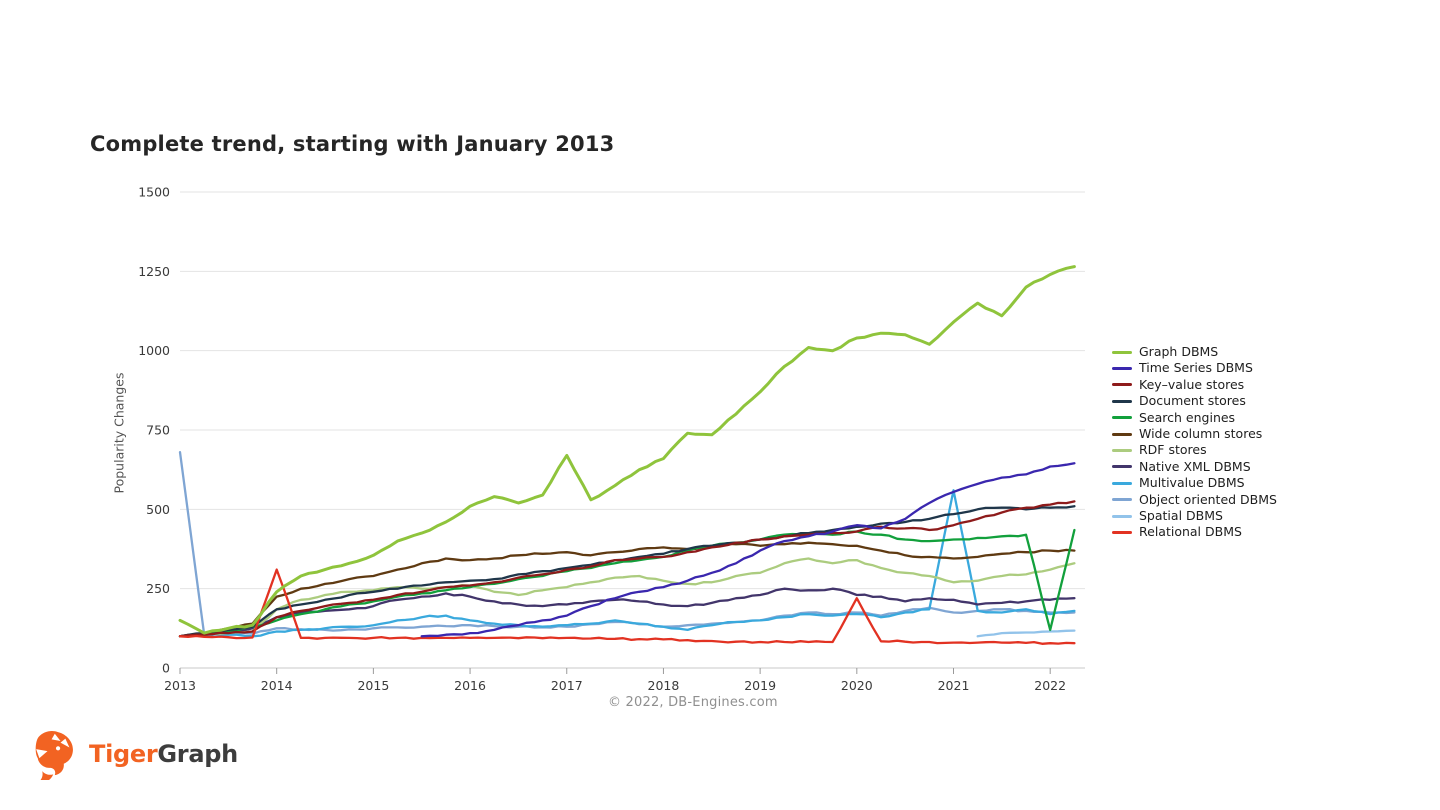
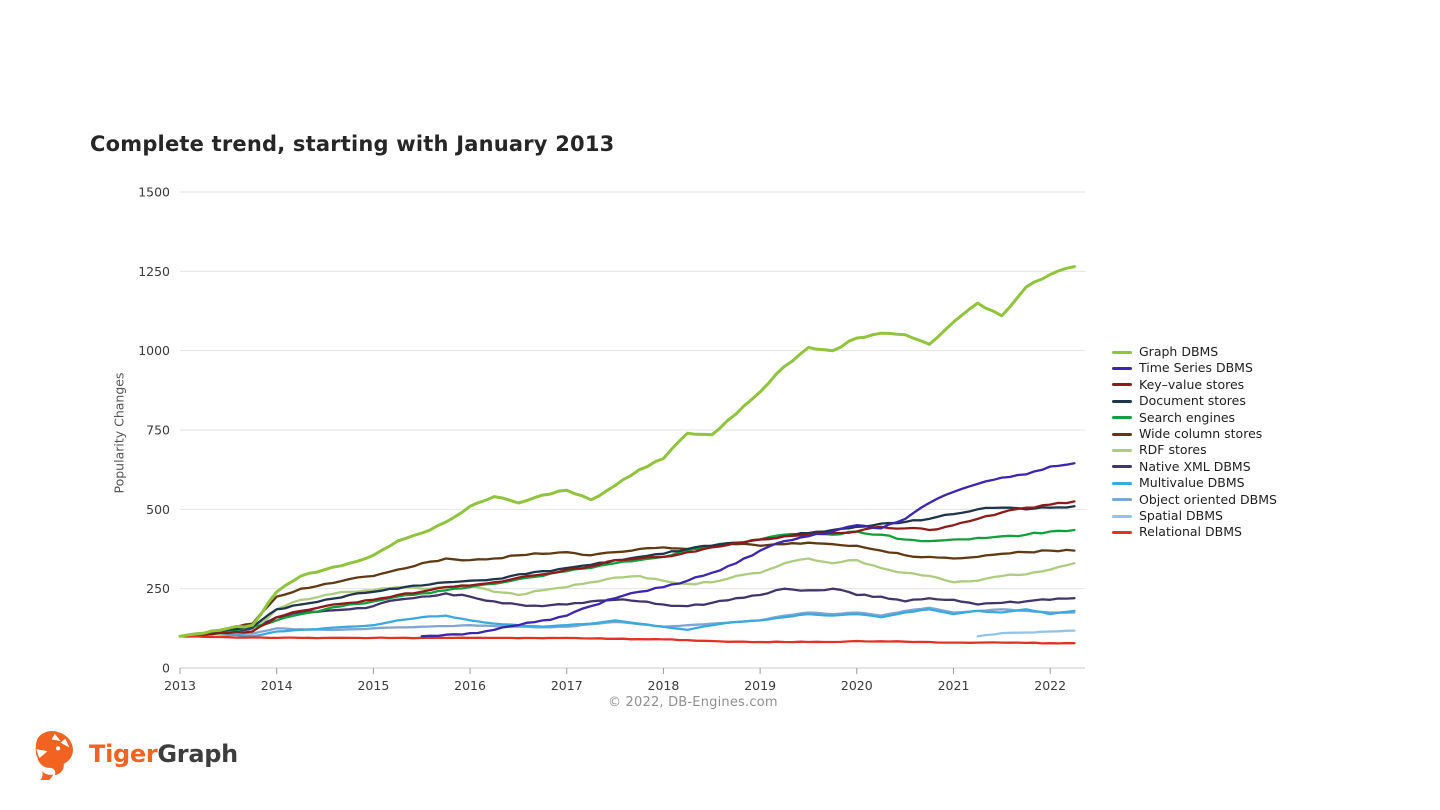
Graph DBMS/2013: 150 -> 100
Object oriented DBMS/2013: 680 -> 100
Relational DBMS/2014: 310 -> 100
Graph DBMS/2017: 670 -> 560
Relational DBMS/2020: 220 -> 80
Multivalue DBMS/2021: 560 -> 170
Search engines/2022: 120 -> 430
